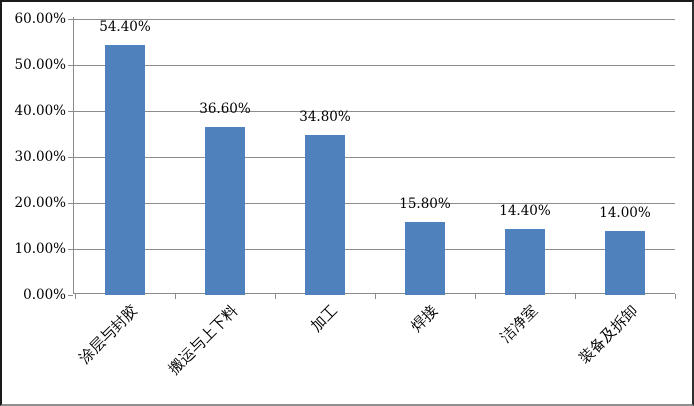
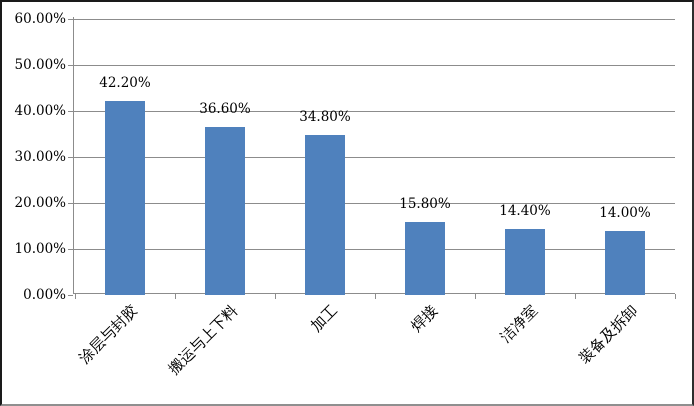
涂层与封胶: 54.40% -> 42.20%
